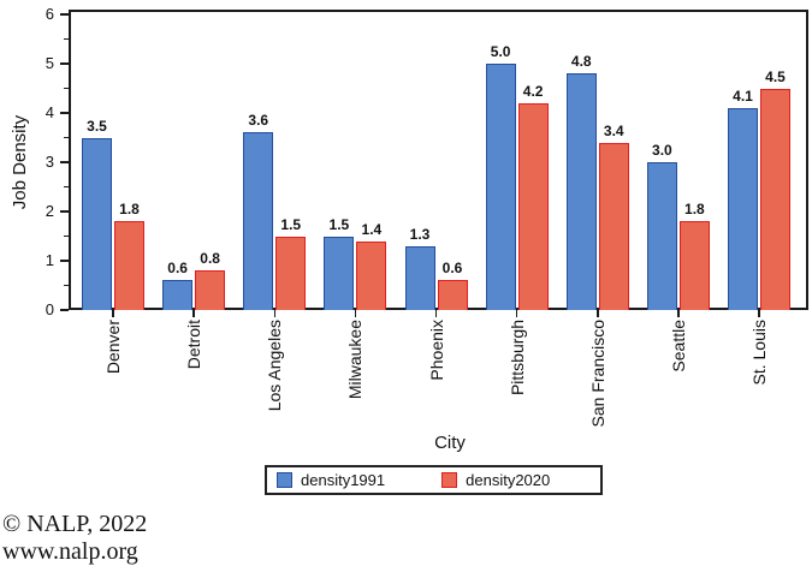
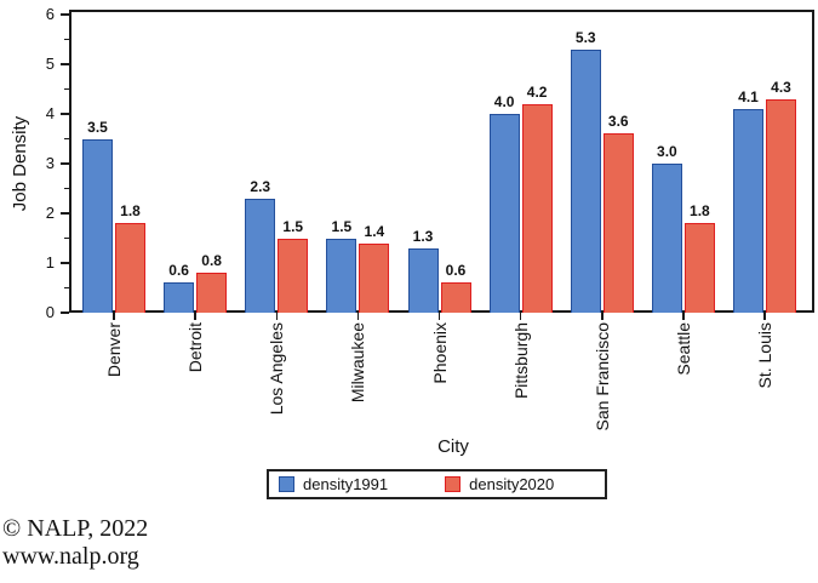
density1991/Los Angeles: 3.6 -> 2.3
density1991/Pittsburgh: 5.0 -> 4.0
density1991/San Francisco: 4.8 -> 5.3
density2020/San Francisco: 3.4 -> 3.6
density2020/St. Louis: 4.5 -> 4.3
